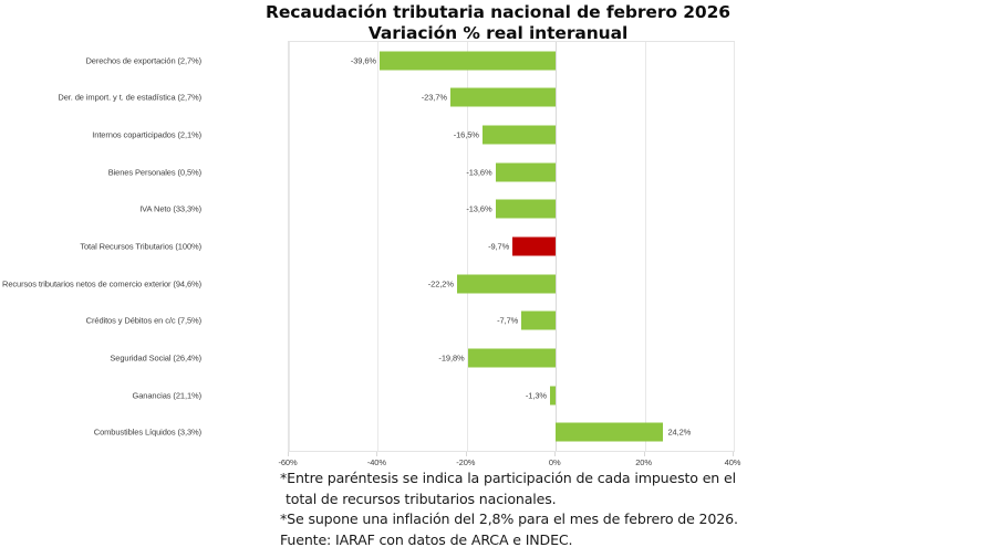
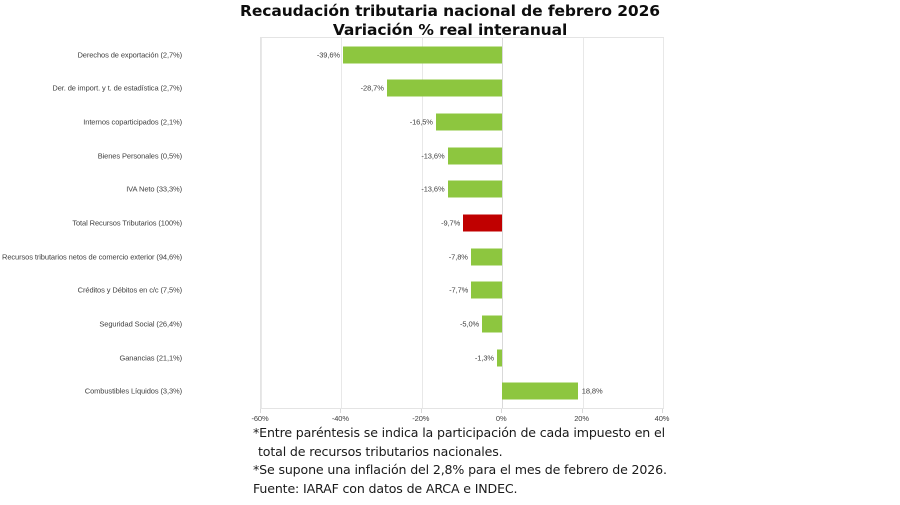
Der. de import. y t. de estadística (2,7%): -23,7% -> -28,7%
Recursos tributarios netos de comercio exterior (94,6%): -22,2% -> -7,8%
Seguridad Social (26,4%): -19,8% -> -5,0%
Combustibles Líquidos (3,3%): 24,2% -> 18,8%
